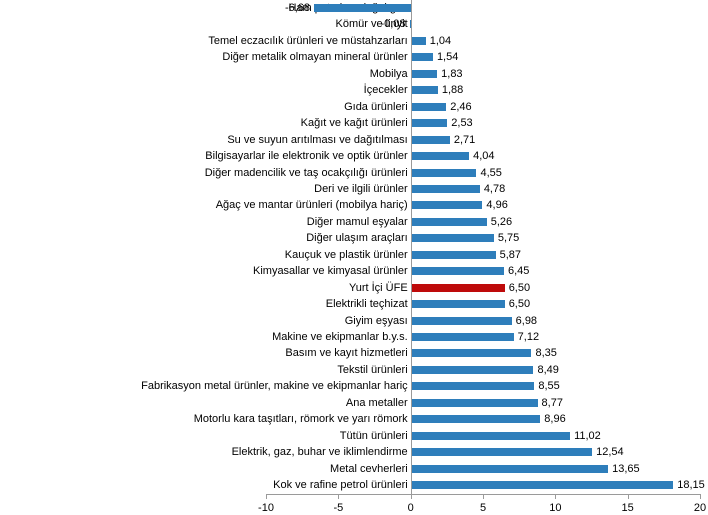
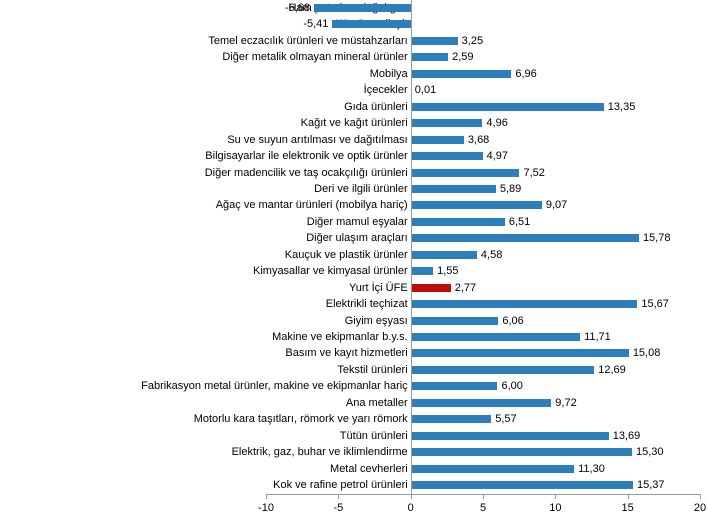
Kömür ve linyit: -0,08 -> -5,41
Temel eczacılık ürünleri ve müstahzarları: 1,04 -> 3,25
Diğer metalik olmayan mineral ürünler: 1,54 -> 2,59
Mobilya: 1,83 -> 6,96
İçecekler: 1,88 -> 0,01
Gıda ürünleri: 2,46 -> 13,35
Kağıt ve kağıt ürünleri: 2,53 -> 4,96
Su ve suyun arıtılması ve dağıtılması: 2,71 -> 3,68
Bilgisayarlar ile elektronik ve optik ürünler: 4,04 -> 4,97
Diğer madencilik ve taş ocakçılığı ürünleri: 4,55 -> 7,52
Deri ve ilgili ürünler: 4,78 -> 5,89
Ağaç ve mantar ürünleri (mobilya hariç): 4,96 -> 9,07
Diğer mamul eşyalar: 5,26 -> 6,51
Diğer ulaşım araçları: 5,75 -> 15,78
Kauçuk ve plastik ürünler: 5,87 -> 4,58
Kimyasallar ve kimyasal ürünler: 6,45 -> 1,55
Yurt İçi ÜFE: 6,50 -> 2,77
Elektrikli teçhizat: 6,50 -> 15,67
Giyim eşyası: 6,98 -> 6,06
Makine ve ekipmanlar b.y.s.: 7,12 -> 11,71
Basım ve kayıt hizmetleri: 8,35 -> 15,08
Tekstil ürünleri: 8,49 -> 12,69
Fabrikasyon metal ürünler, makine ve ekipmanlar hariç: 8,55 -> 6,00
Ana metaller: 8,77 -> 9,72
Motorlu kara taşıtları, römork ve yarı römork: 8,96 -> 5,57
Tütün ürünleri: 11,02 -> 13,69
Elektrik, gaz, buhar ve iklimlendirme: 12,54 -> 15,30
Metal cevherleri: 13,65 -> 11,30
Kok ve rafine petrol ürünleri: 18,15 -> 15,37
